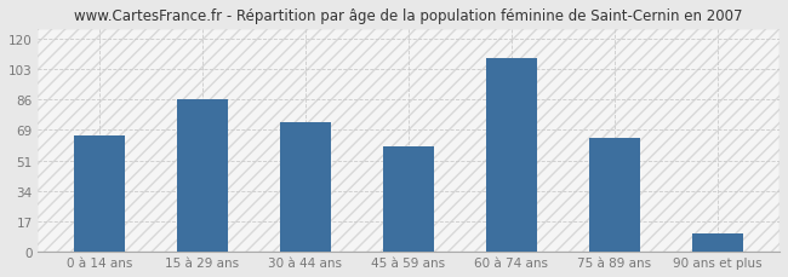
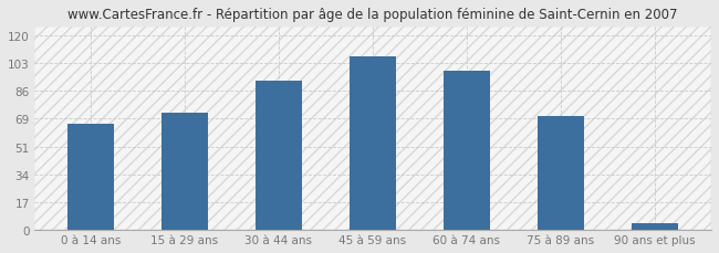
15 à 29 ans: 86 -> 72
30 à 44 ans: 73 -> 92
45 à 59 ans: 59 -> 107
60 à 74 ans: 109 -> 98
75 à 89 ans: 64 -> 70
90 ans et plus: 10 -> 4
